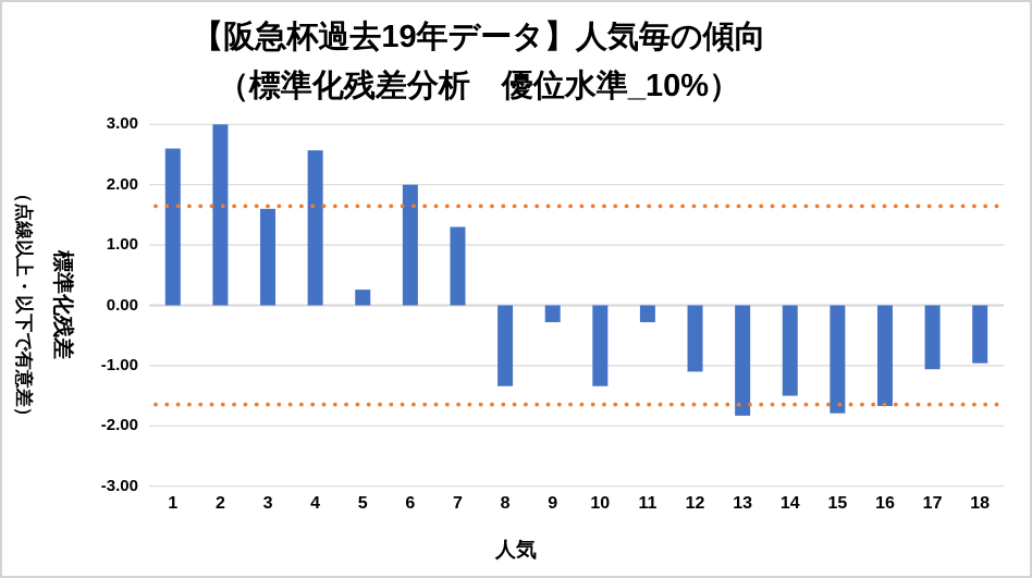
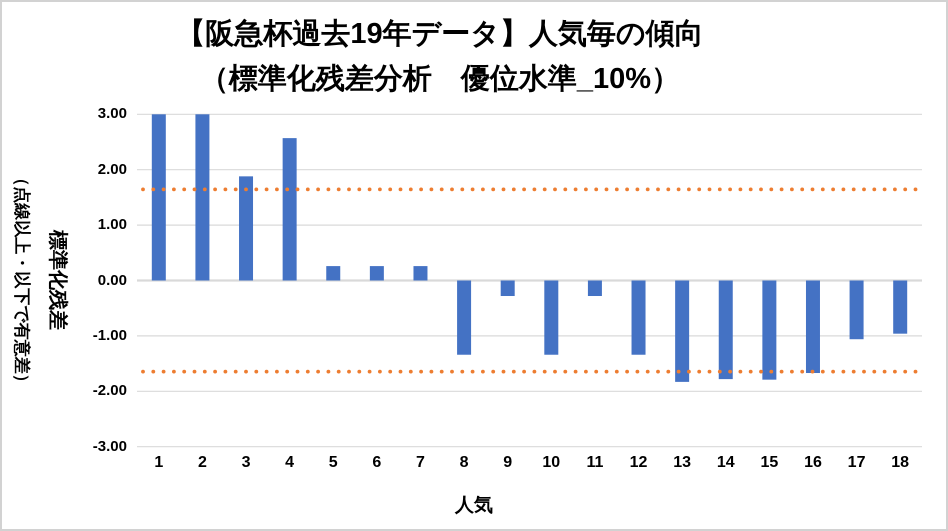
1: 2.6 -> 3.0
3: 1.6 -> 1.9
6: 2.0 -> 0.3
7: 1.3 -> 0.3
12: -1.1 -> -1.3
14: -1.5 -> -1.8
